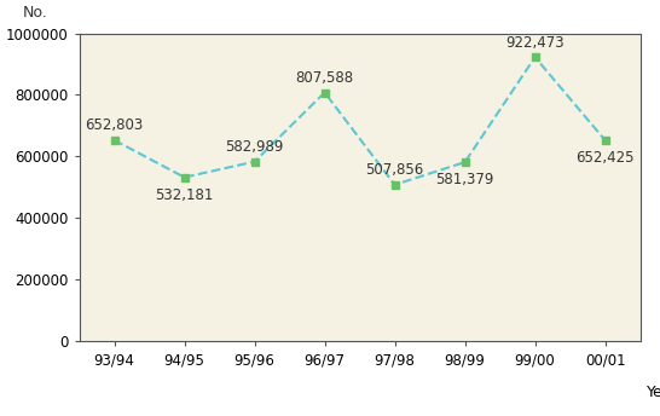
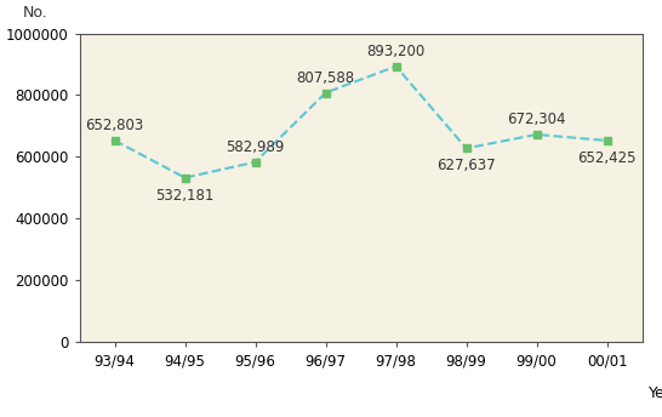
97/98: 507,856 -> 893,200
98/99: 581,379 -> 627,637
99/00: 922,473 -> 672,304
